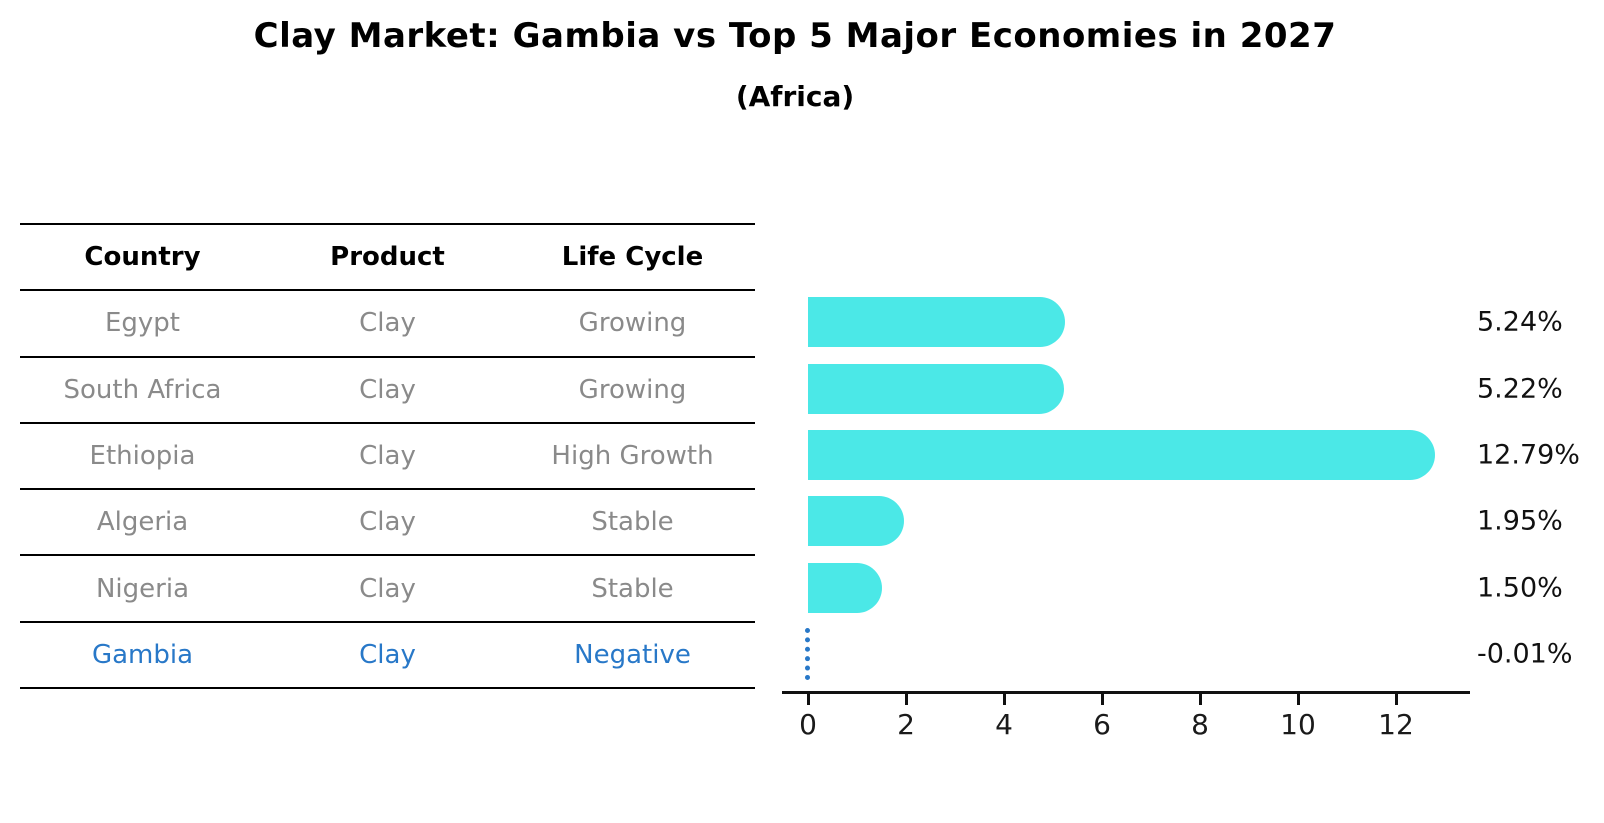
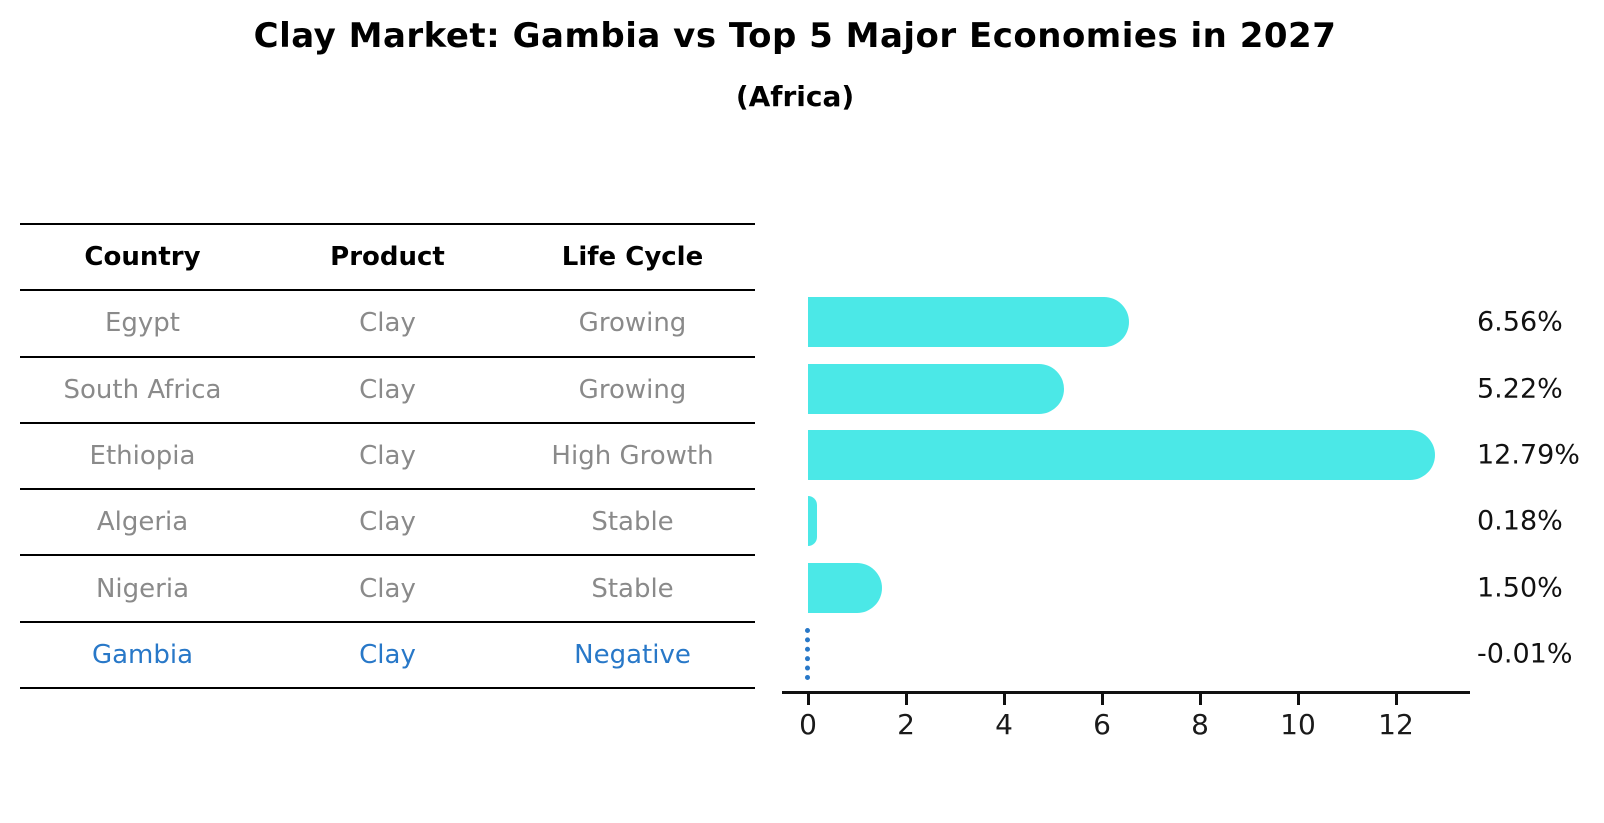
Egypt: 5.24% -> 6.56%
Algeria: 1.95% -> 0.18%
